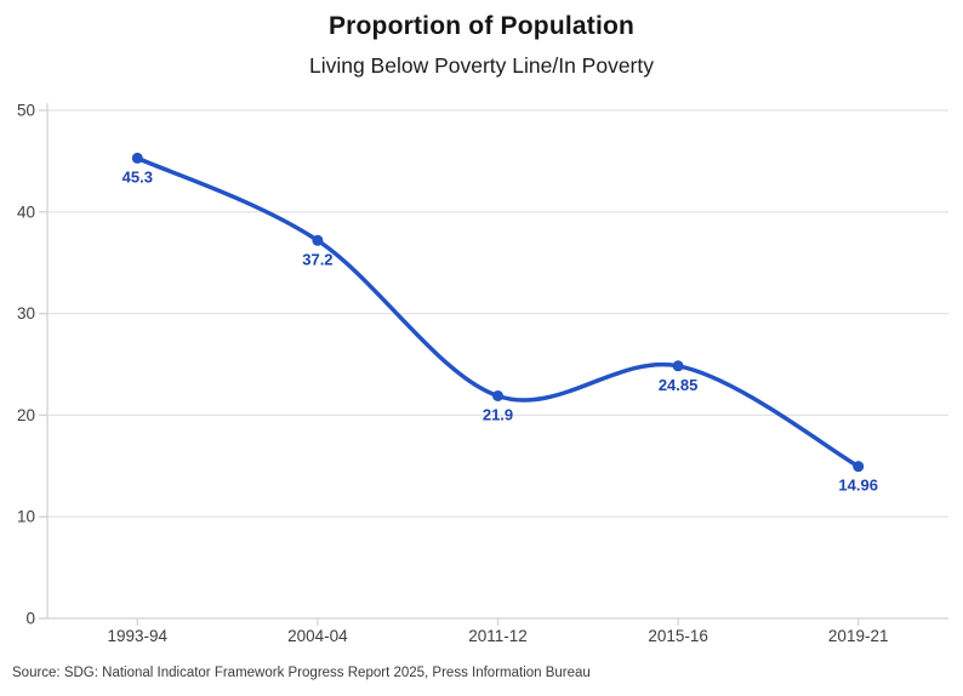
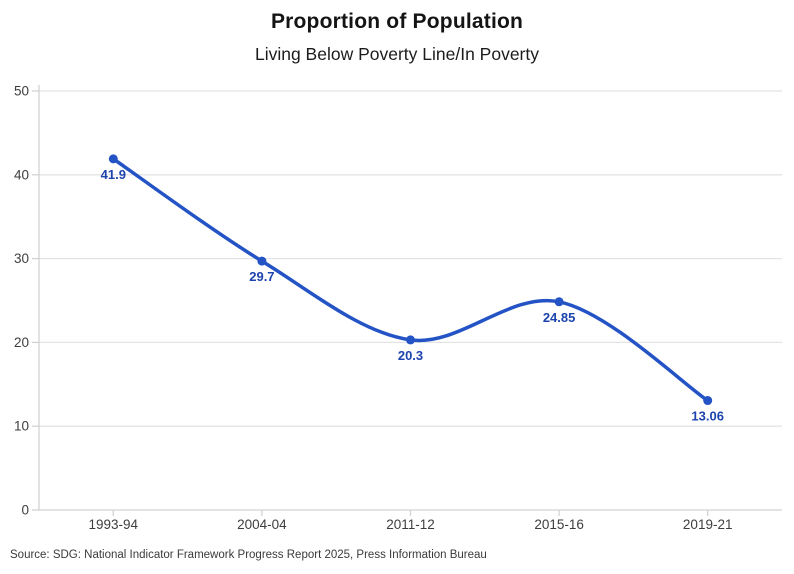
1993-94: 45.3 -> 41.9
2004-04: 37.2 -> 29.7
2011-12: 21.9 -> 20.3
2019-21: 14.96 -> 13.06
